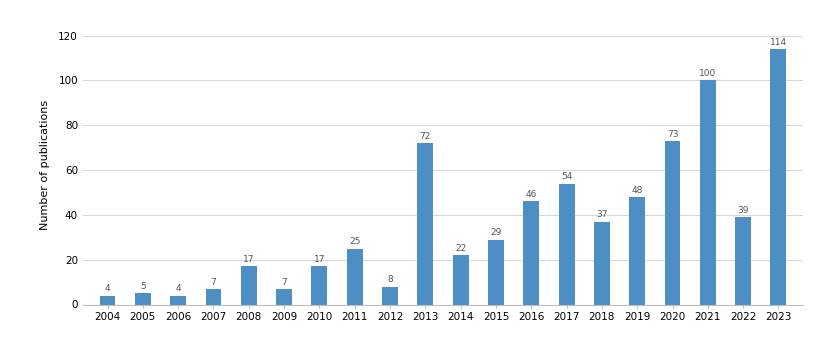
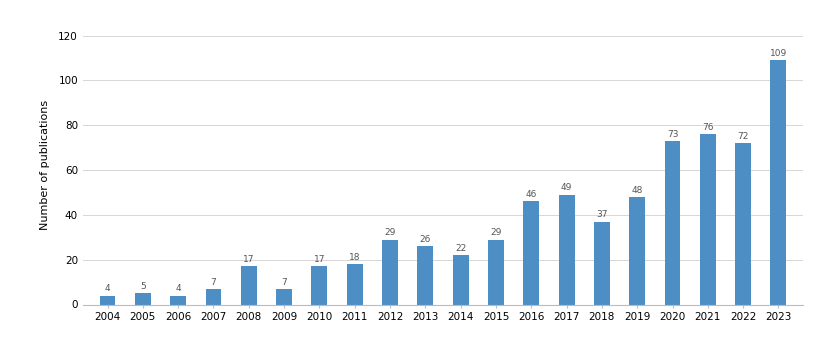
2011: 25 -> 18
2012: 8 -> 29
2013: 72 -> 26
2017: 54 -> 49
2021: 100 -> 76
2022: 39 -> 72
2023: 114 -> 109
